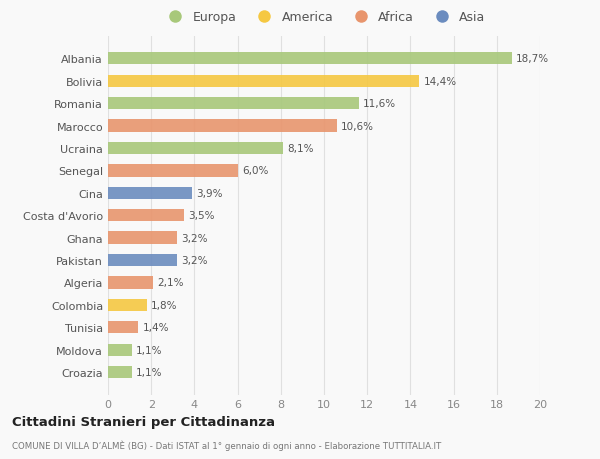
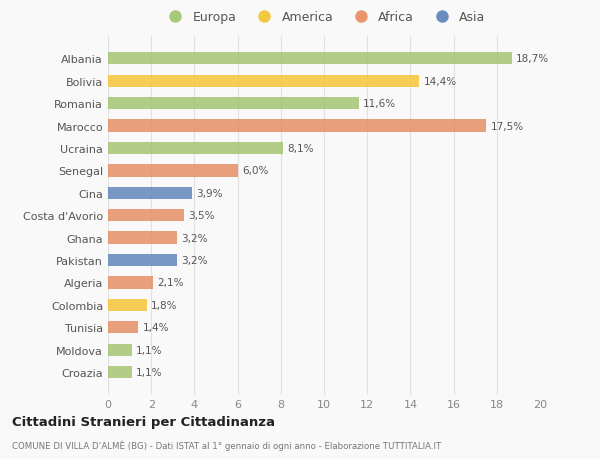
Marocco: 10,6% -> 17,5%
